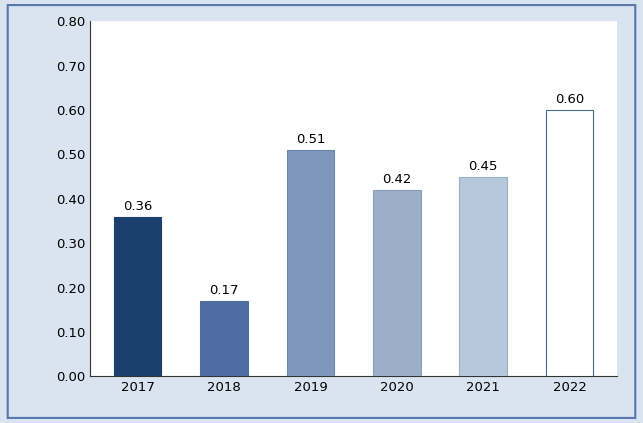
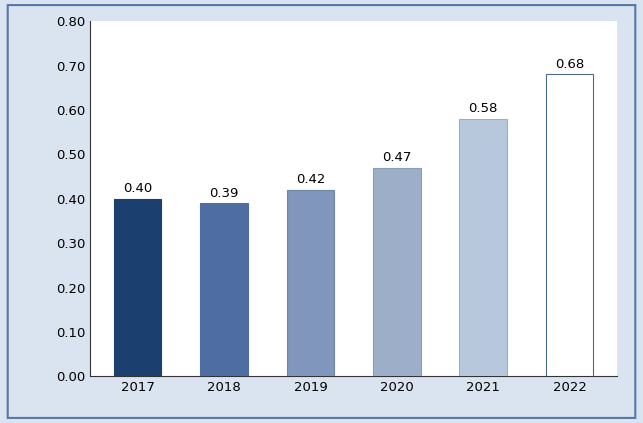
2017: 0.36 -> 0.40
2018: 0.17 -> 0.39
2019: 0.51 -> 0.42
2020: 0.42 -> 0.47
2021: 0.45 -> 0.58
2022: 0.60 -> 0.68
